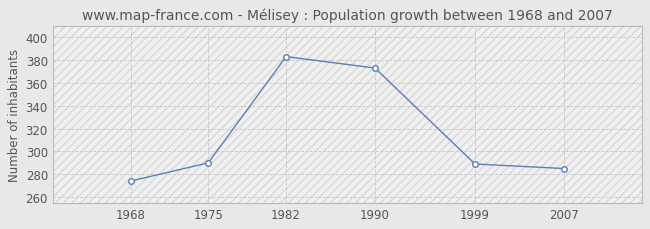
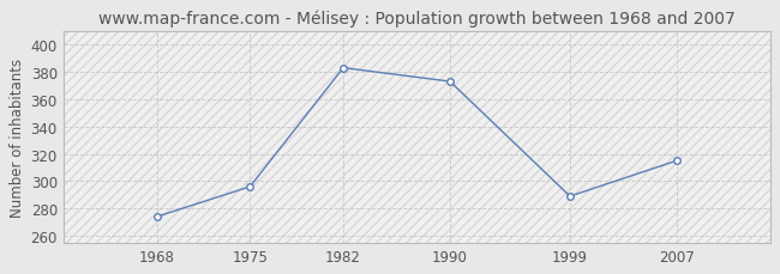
1975: 290 -> 296
2007: 285 -> 315
